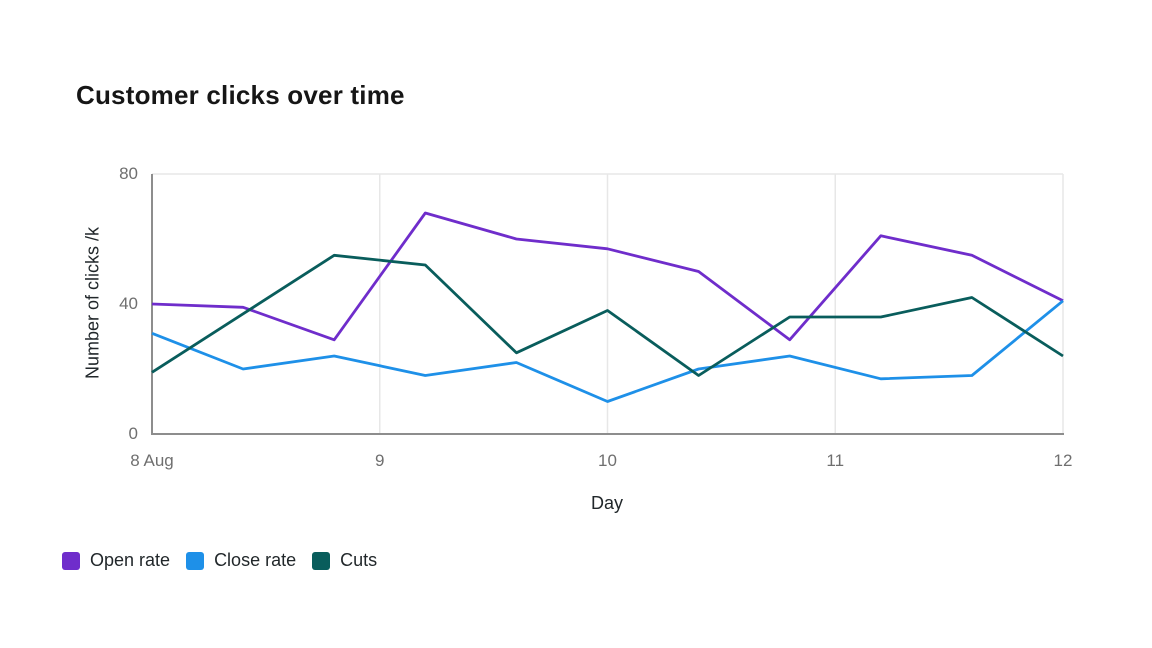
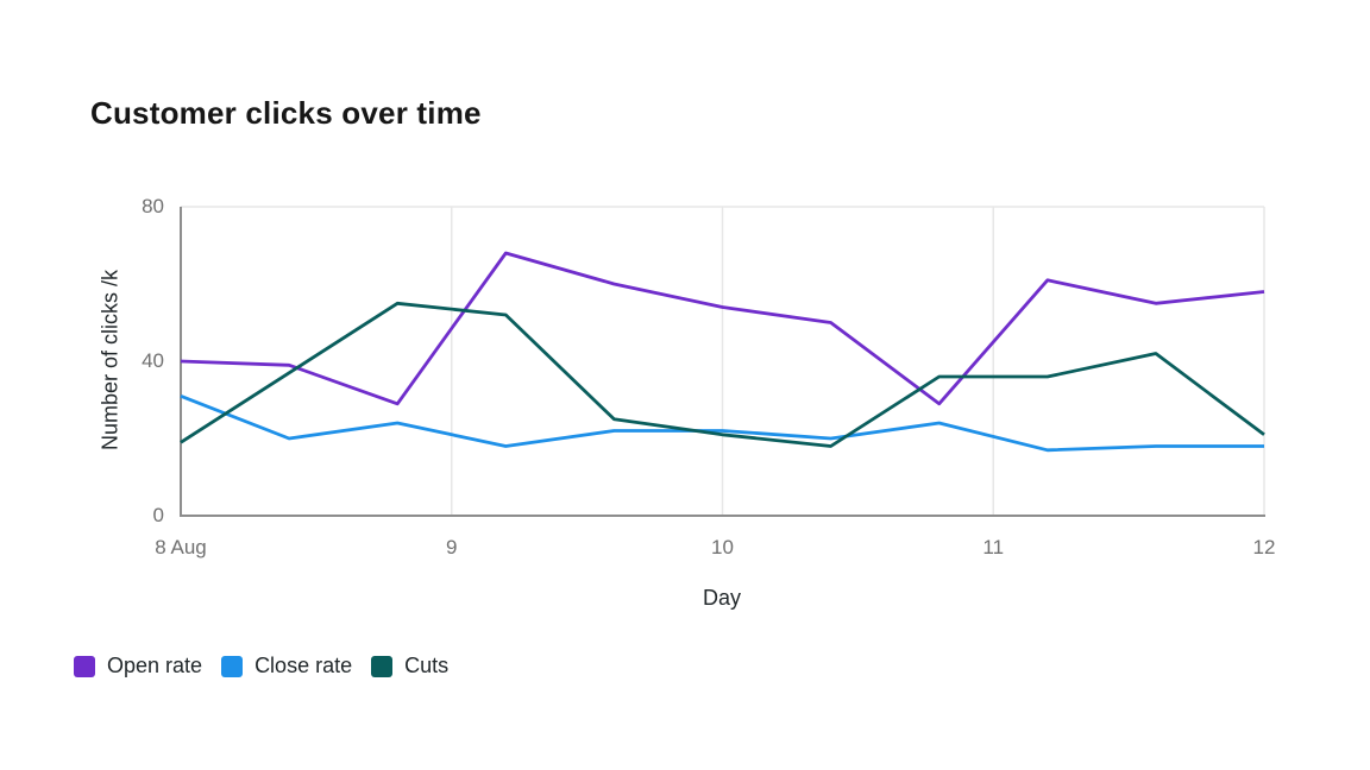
Open rate/10: 57 -> 54
Close rate/10: 10 -> 22
Cuts/10: 38 -> 21
Open rate/12: 41 -> 58
Close rate/12: 41 -> 18
Cuts/12: 24 -> 21
